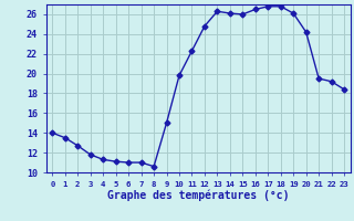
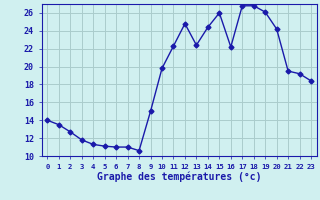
13: 26.3 -> 22.4
14: 26.1 -> 24.4
16: 26.5 -> 22.2
